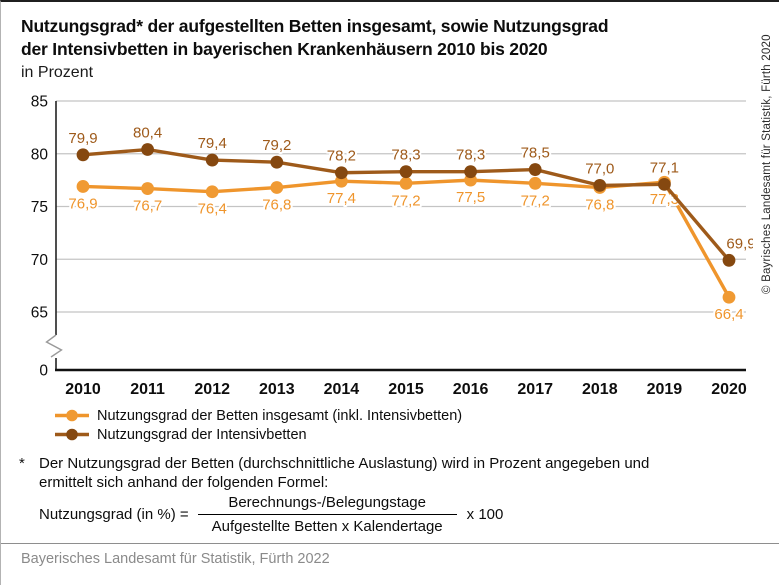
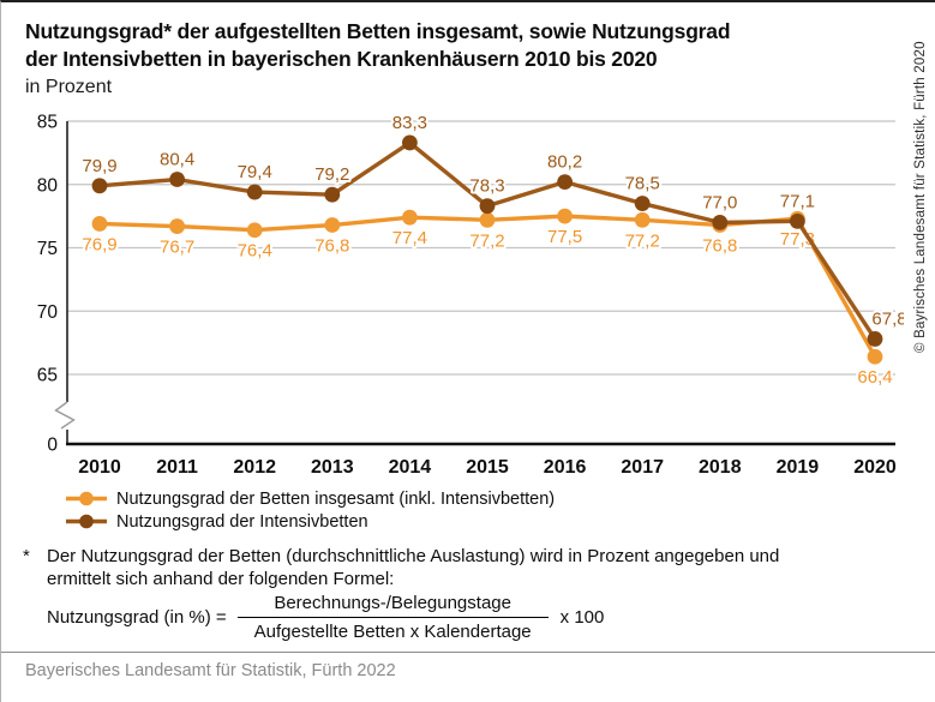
Nutzungsgrad der Intensivbetten/2014: 78,2 -> 83,3
Nutzungsgrad der Intensivbetten/2016: 78,3 -> 80,2
Nutzungsgrad der Intensivbetten/2020: 69,9 -> 67,8
